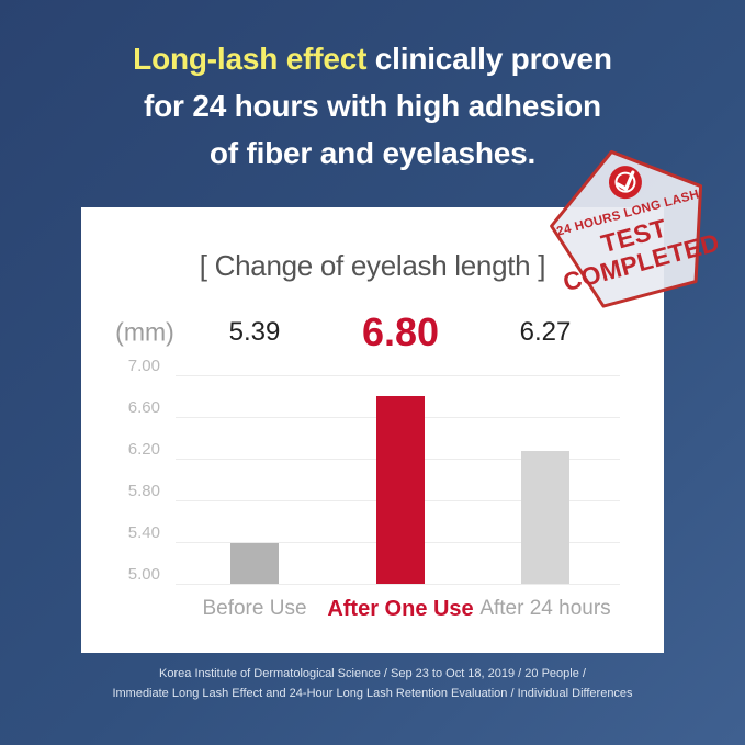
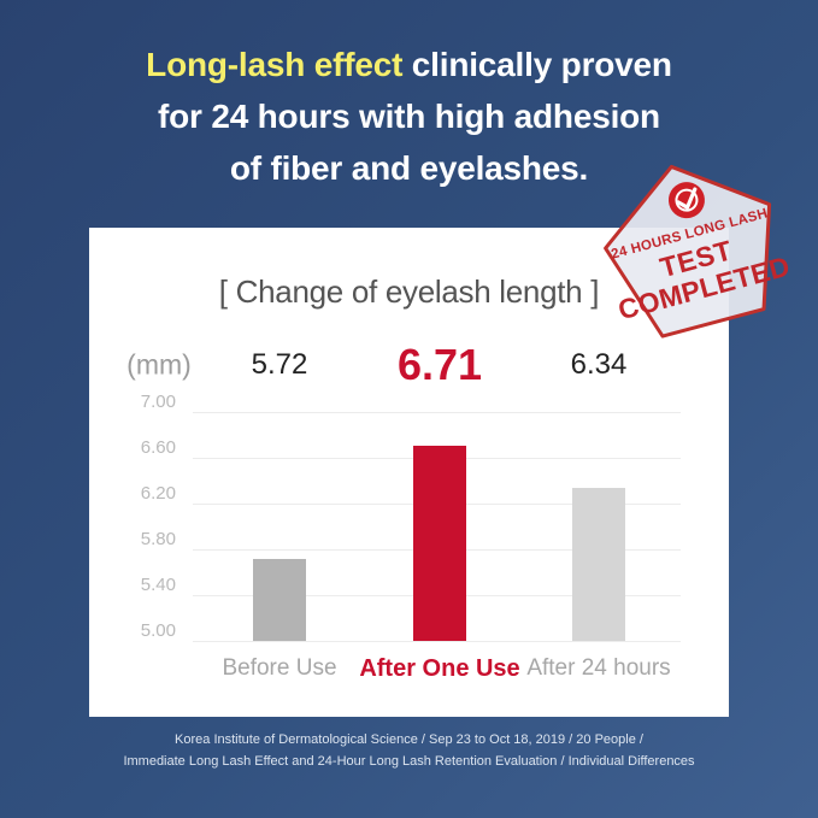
Before Use: 5.39 -> 5.72
After One Use: 6.80 -> 6.71
After 24 hours: 6.27 -> 6.34
